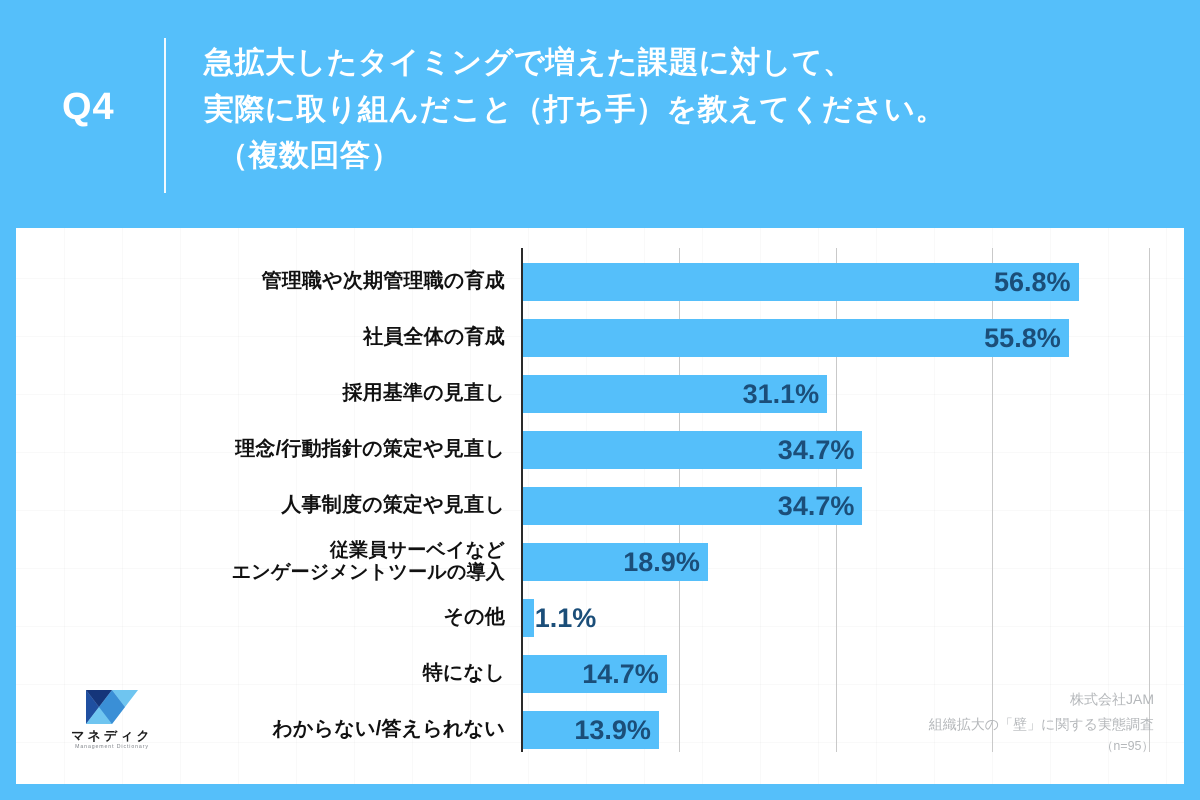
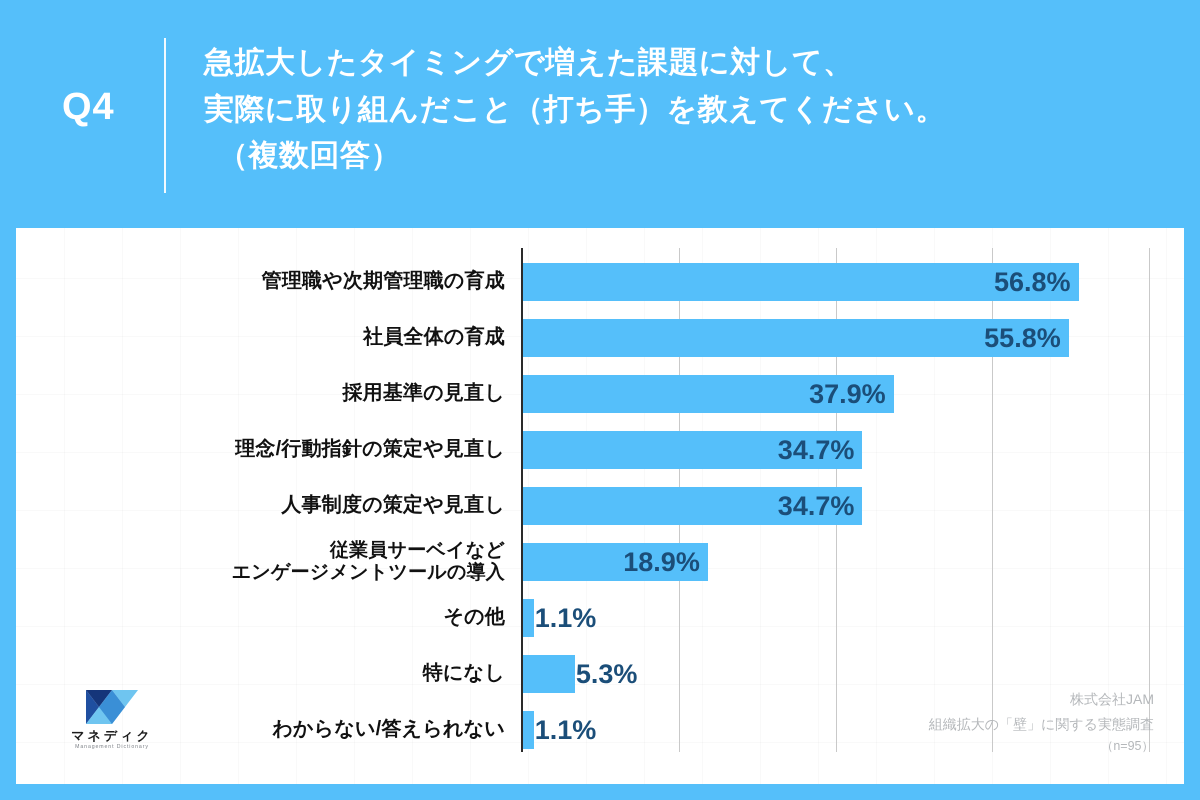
採用基準の見直し: 31.1% -> 37.9%
特になし: 14.7% -> 5.3%
わからない/答えられない: 13.9% -> 1.1%
